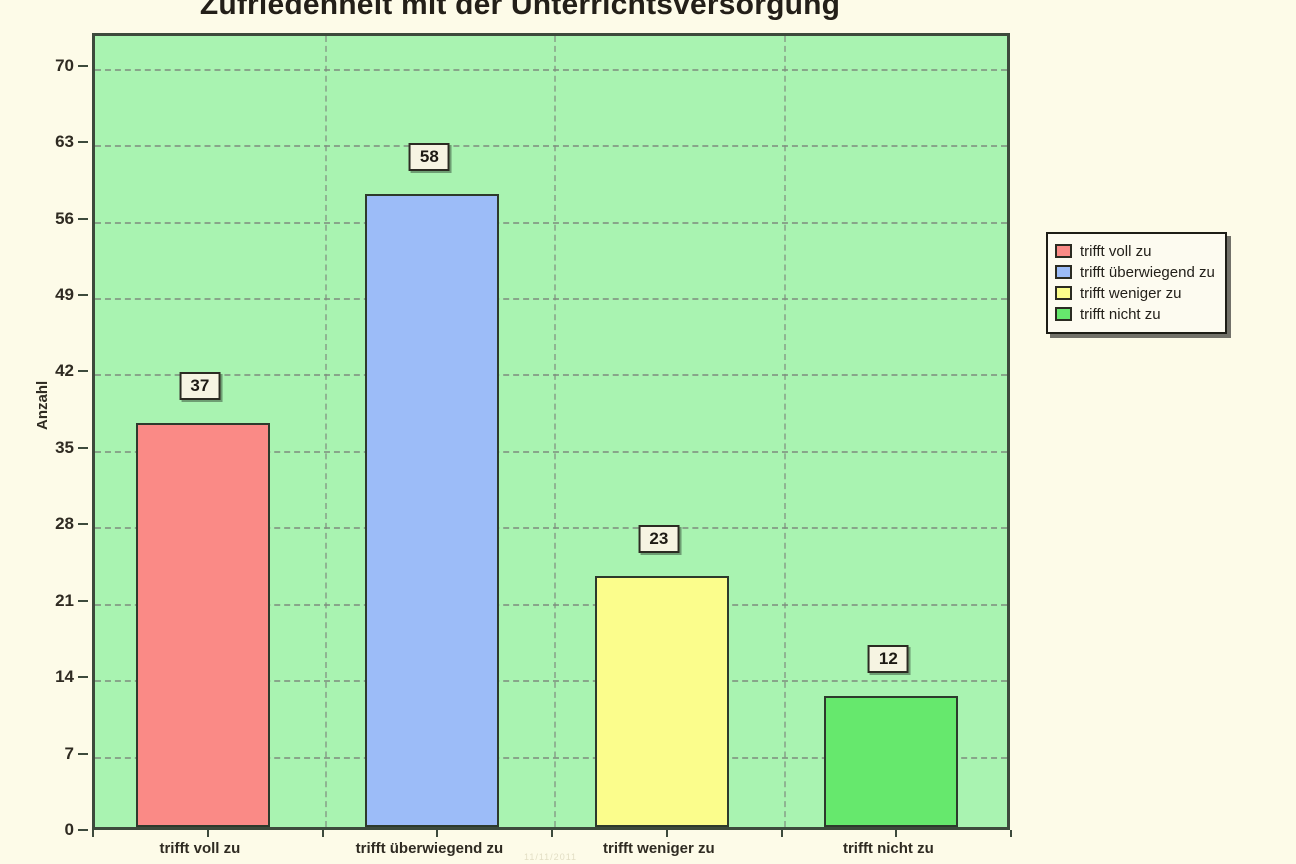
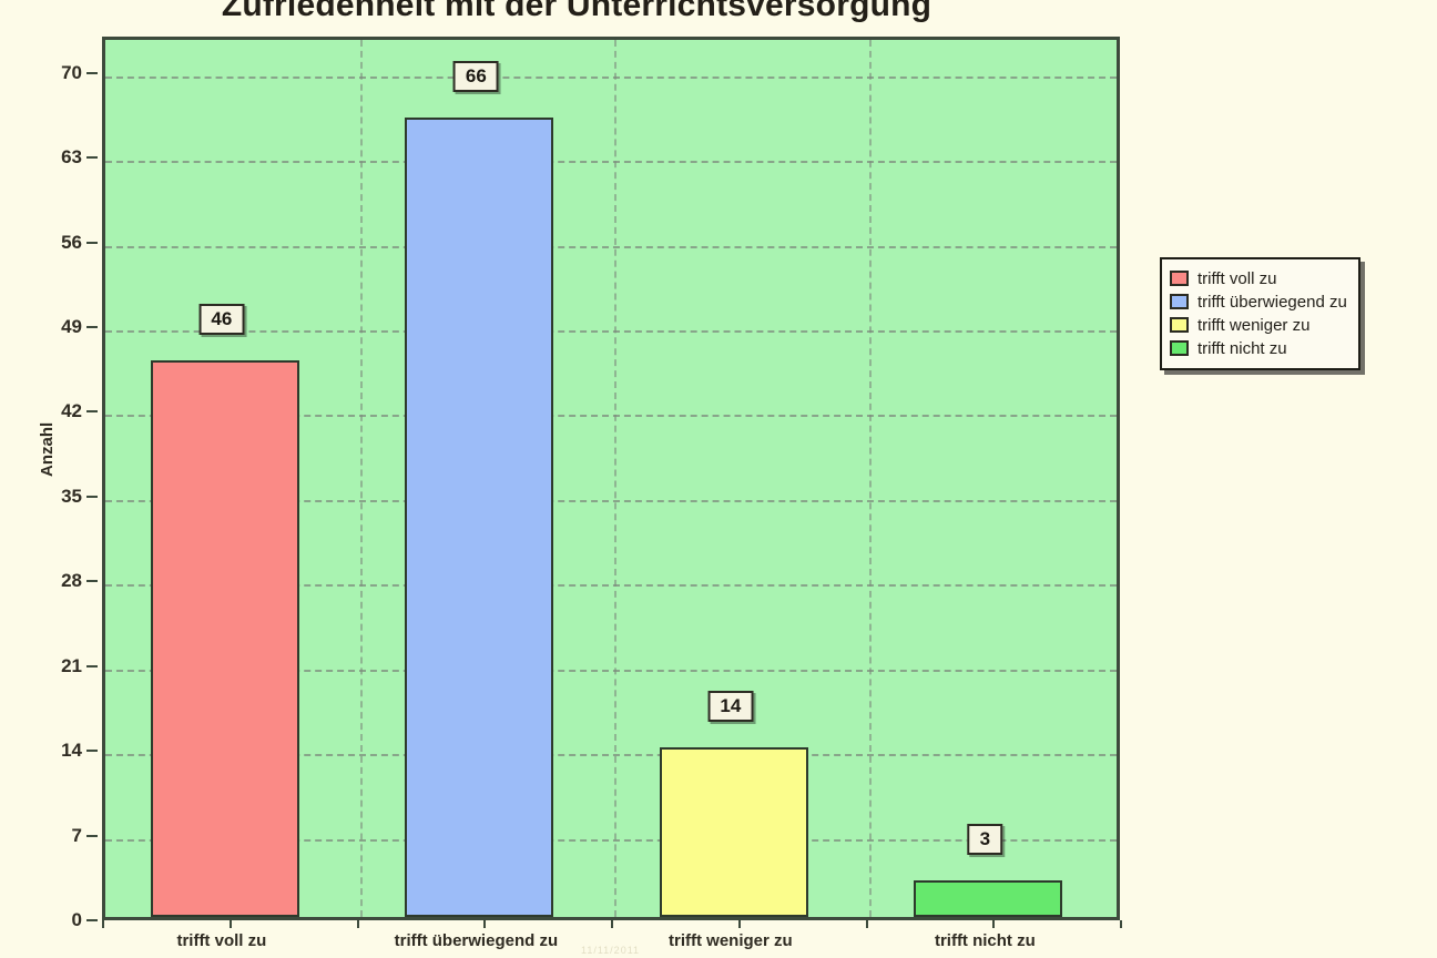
trifft voll zu: 37 -> 46
trifft überwiegend zu: 58 -> 66
trifft weniger zu: 23 -> 14
trifft nicht zu: 12 -> 3
